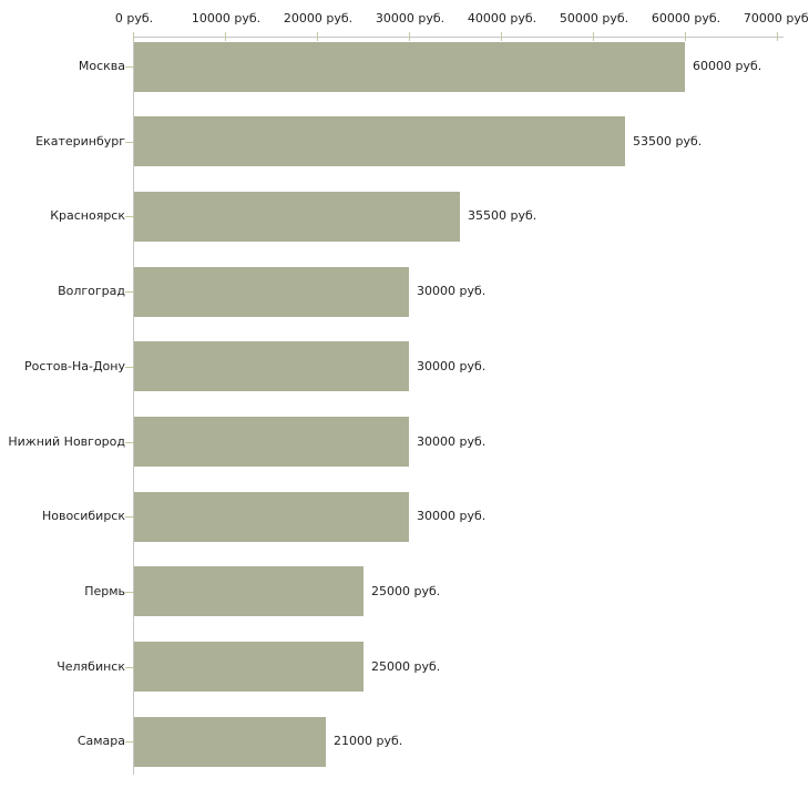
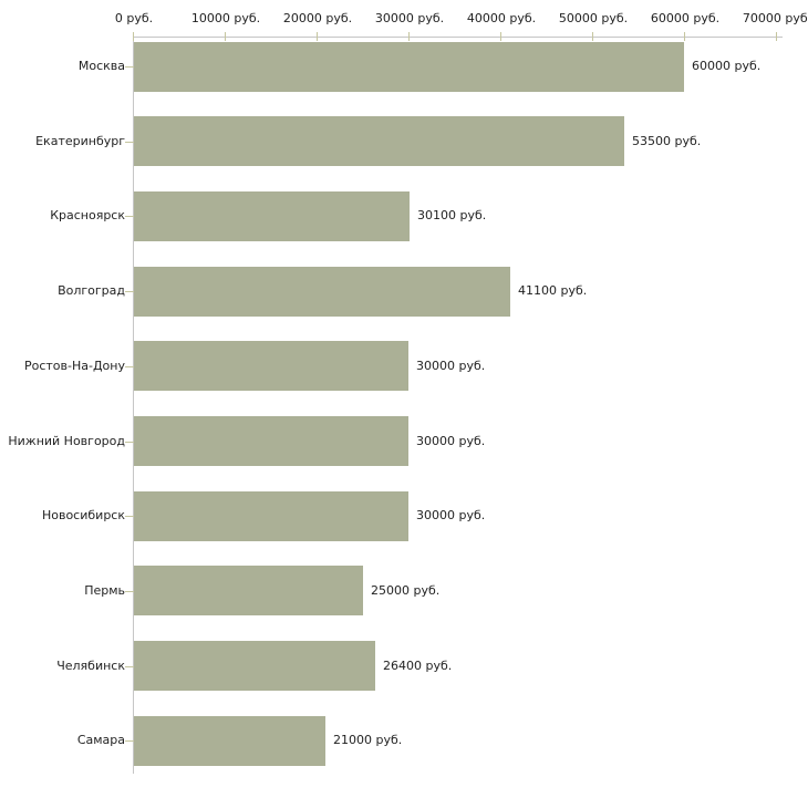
Красноярск: 35500 -> 30100
Волгоград: 30000 -> 41100
Челябинск: 25000 -> 26400
